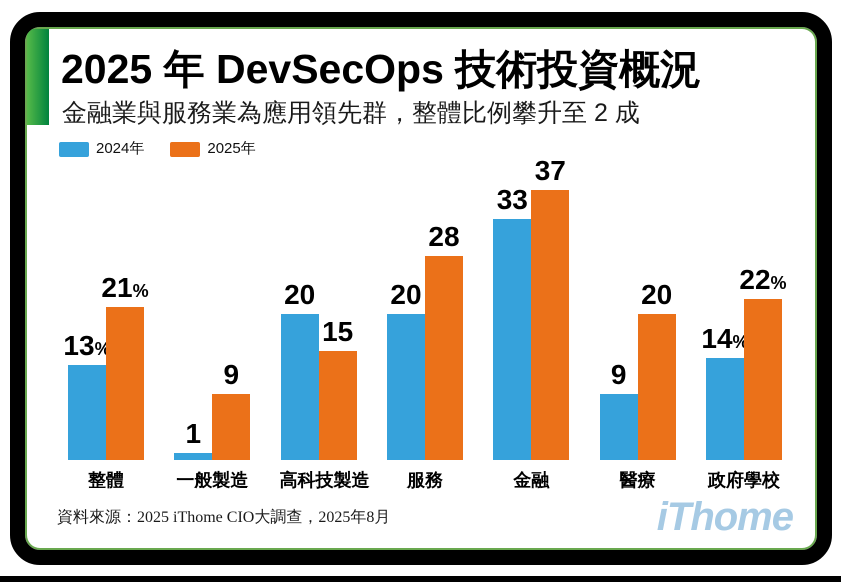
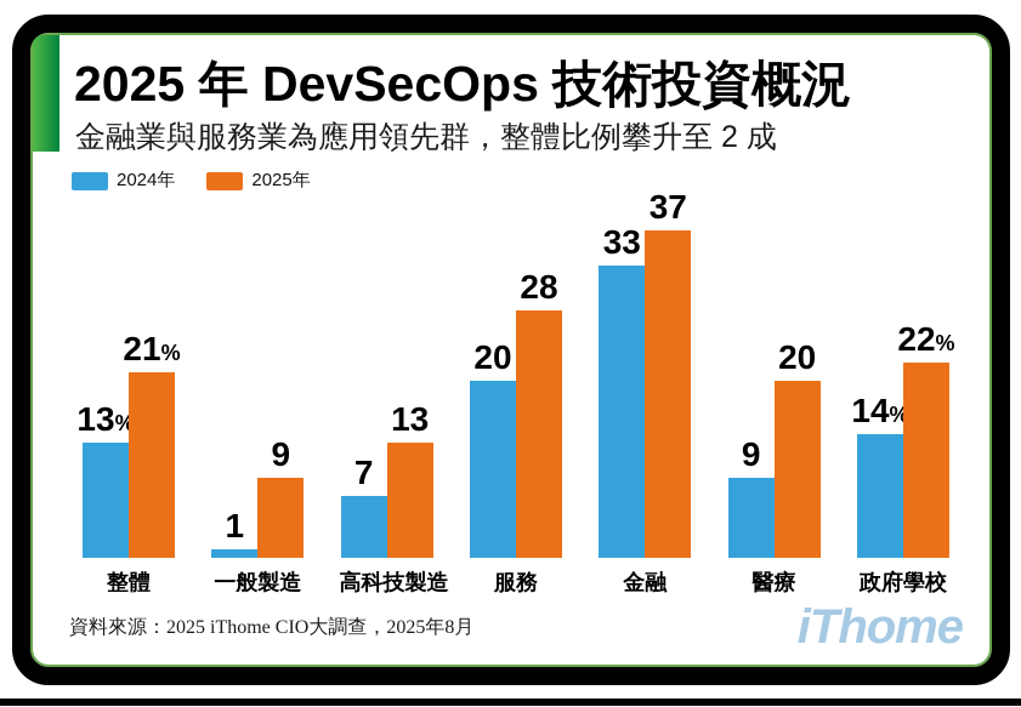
2024年/高科技製造: 20 -> 7
2025年/高科技製造: 15 -> 13
